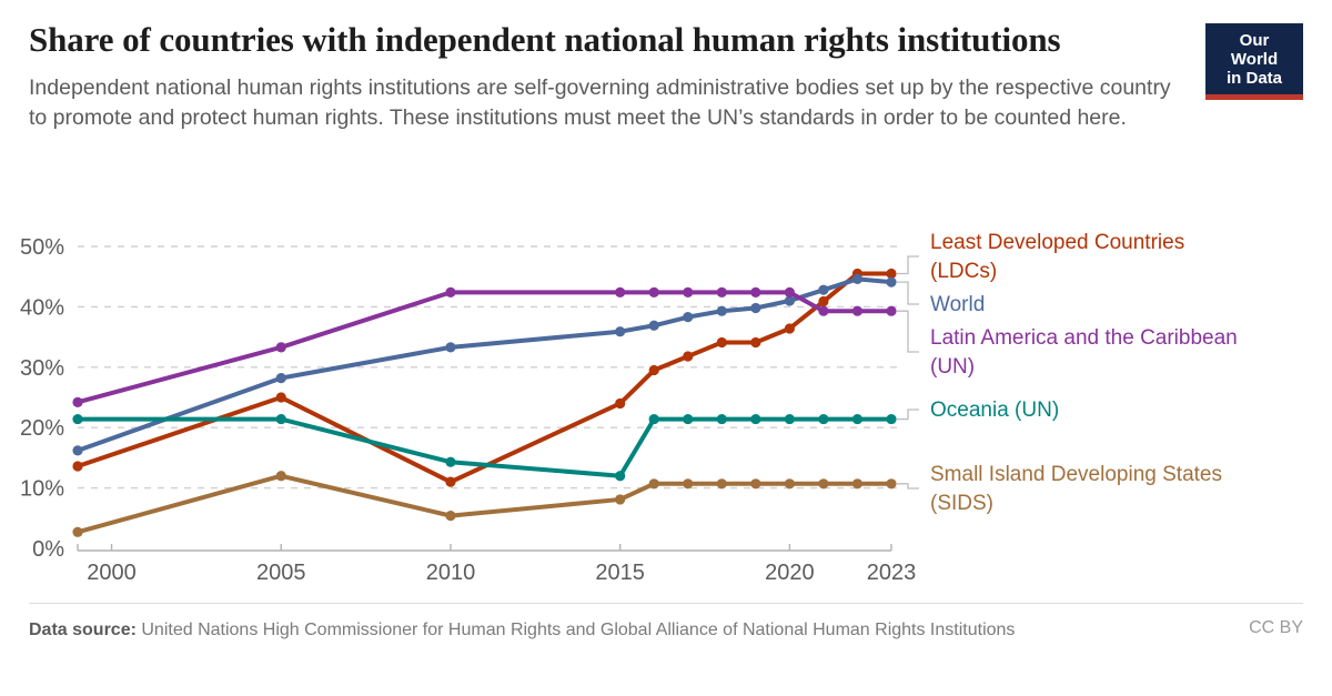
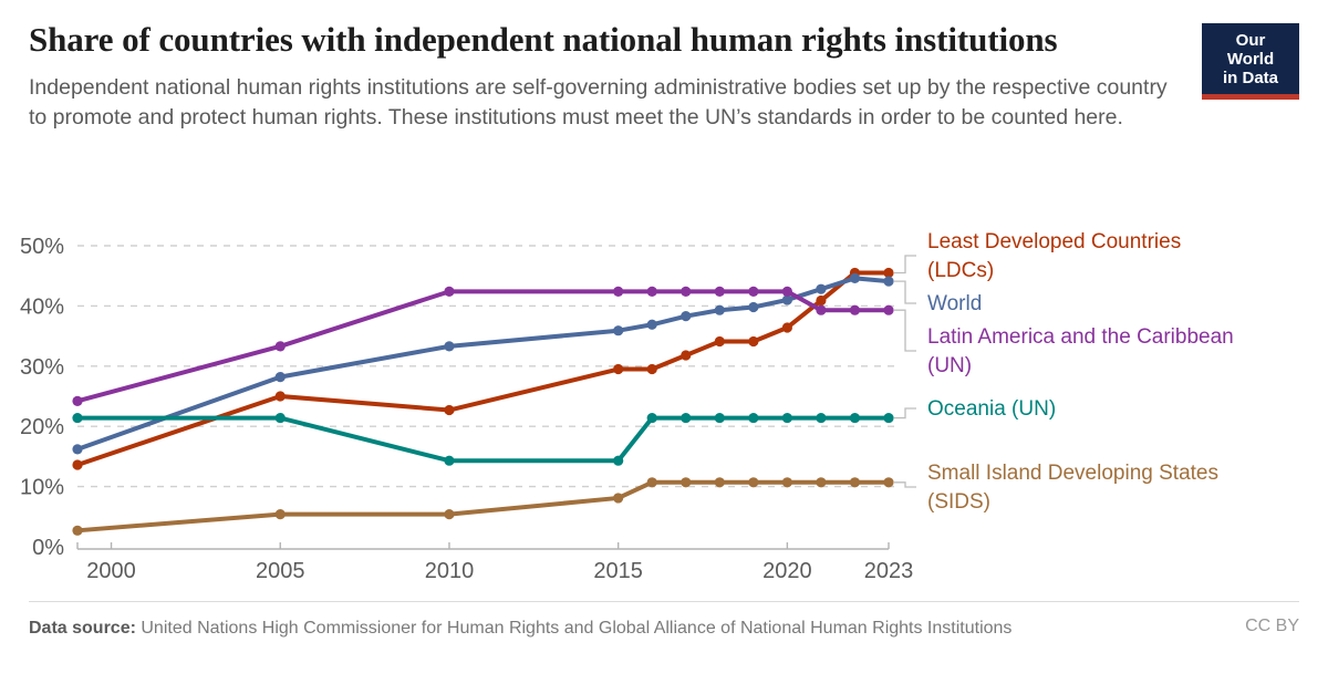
Small Island Developing States (SIDS)/2005: 12% -> 5%
Least Developed Countries (LDCs)/2010: 11% -> 23%
Least Developed Countries (LDCs)/2015: 24% -> 30%
Oceania (UN)/2015: 12% -> 14%
